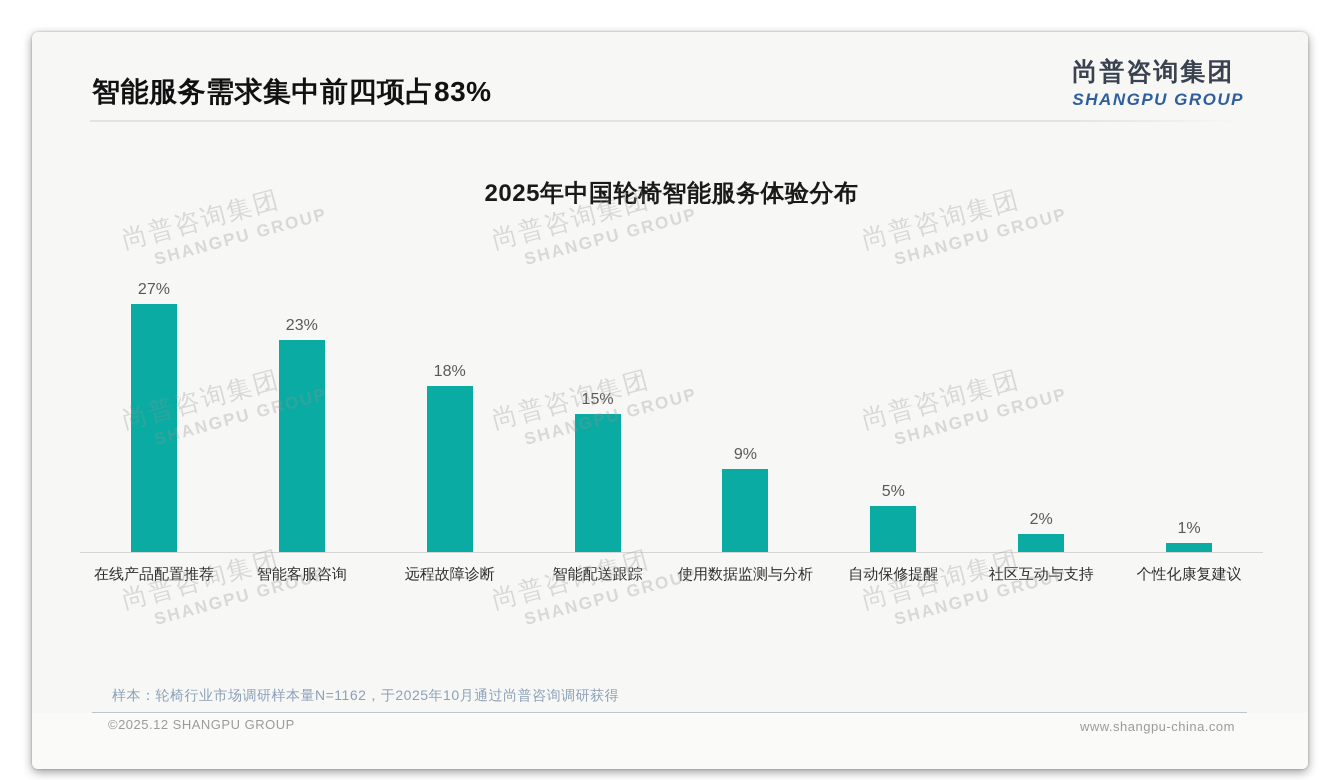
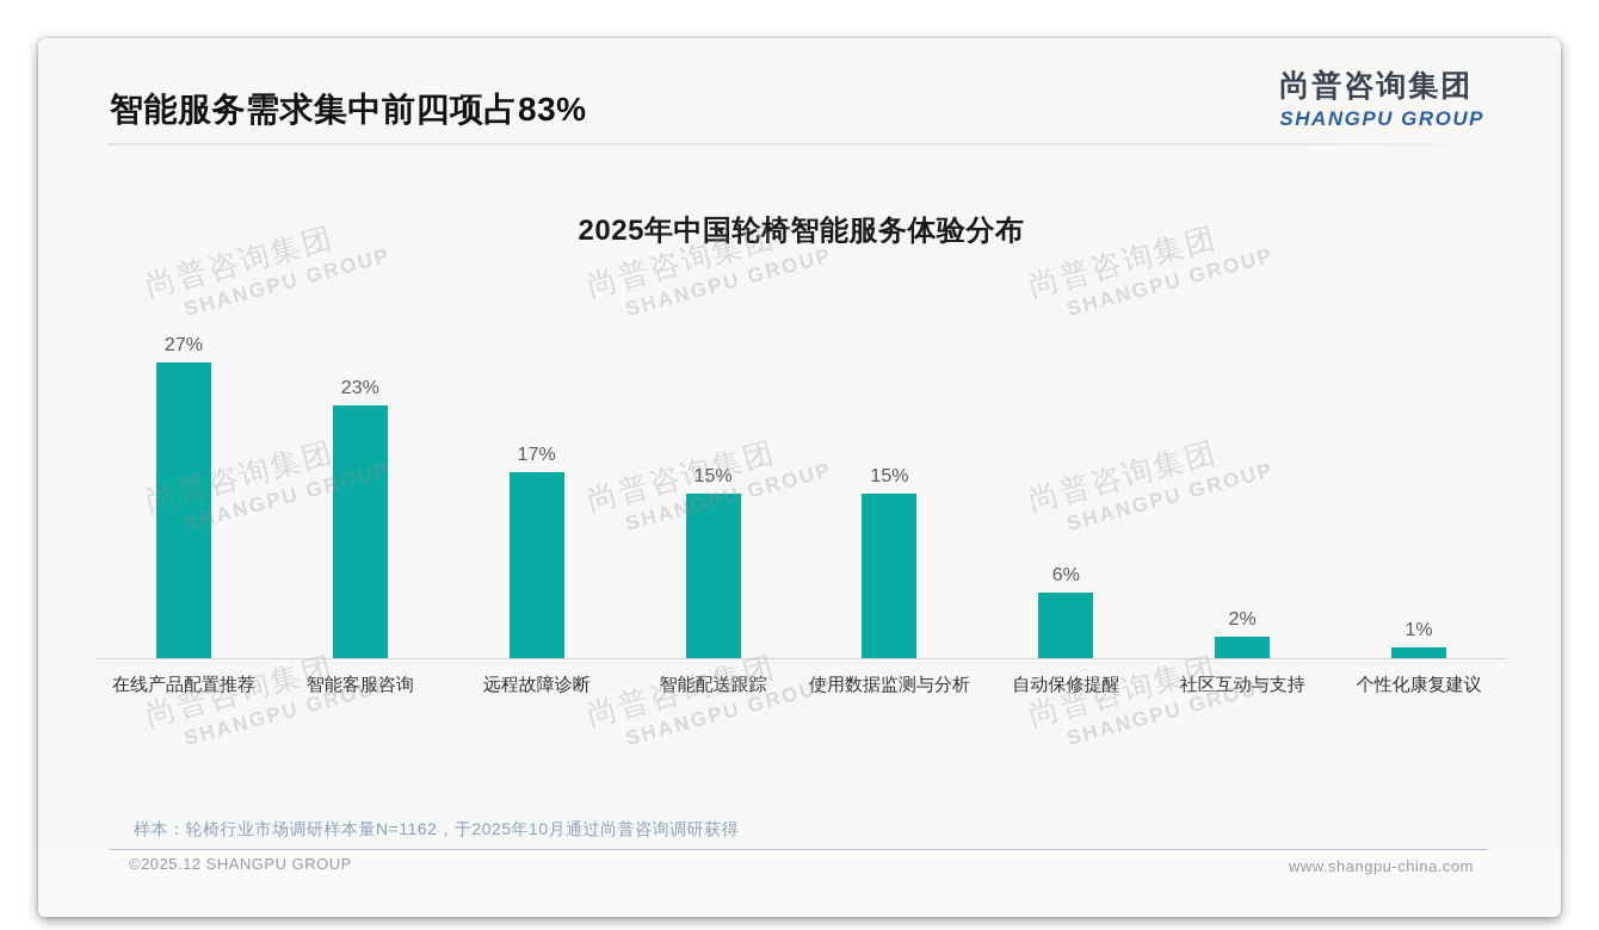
远程故障诊断: 18% -> 17%
使用数据监测与分析: 9% -> 15%
自动保修提醒: 5% -> 6%
